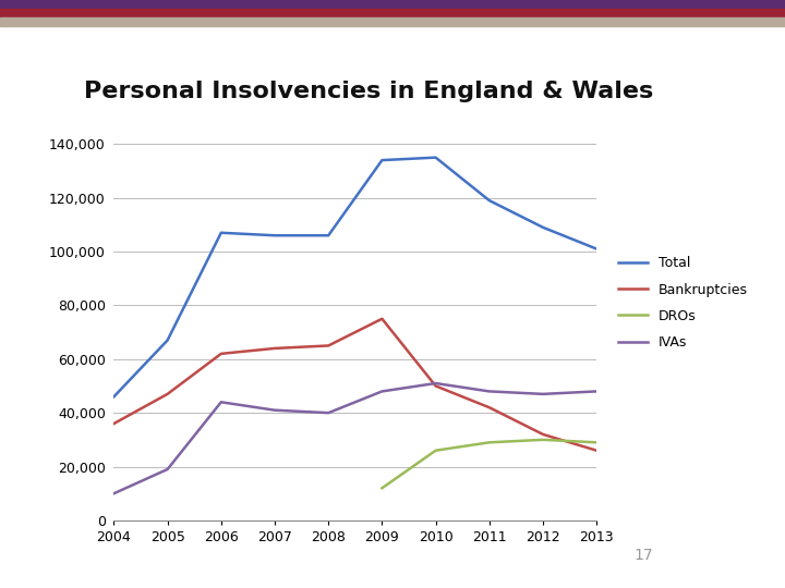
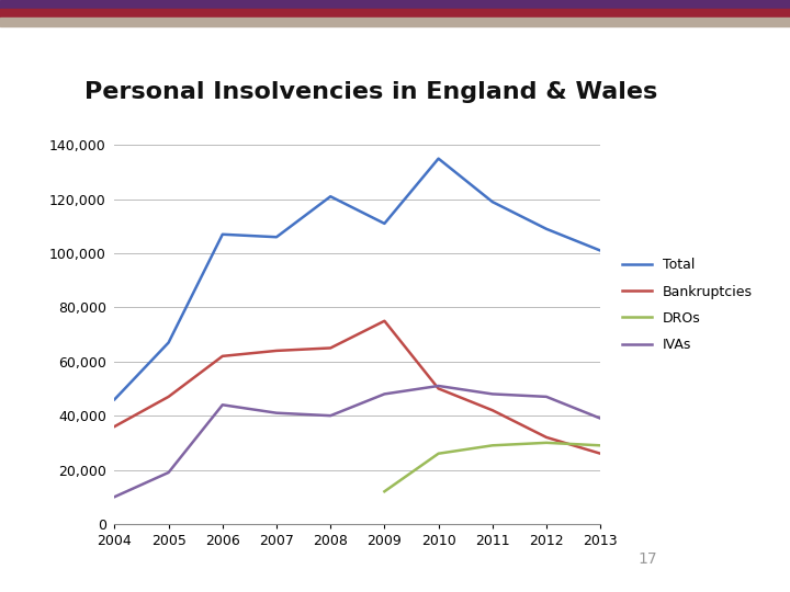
Total/2008: 106,000 -> 121,000
Total/2009: 134,000 -> 111,000
IVAs/2013: 48,000 -> 39,000
